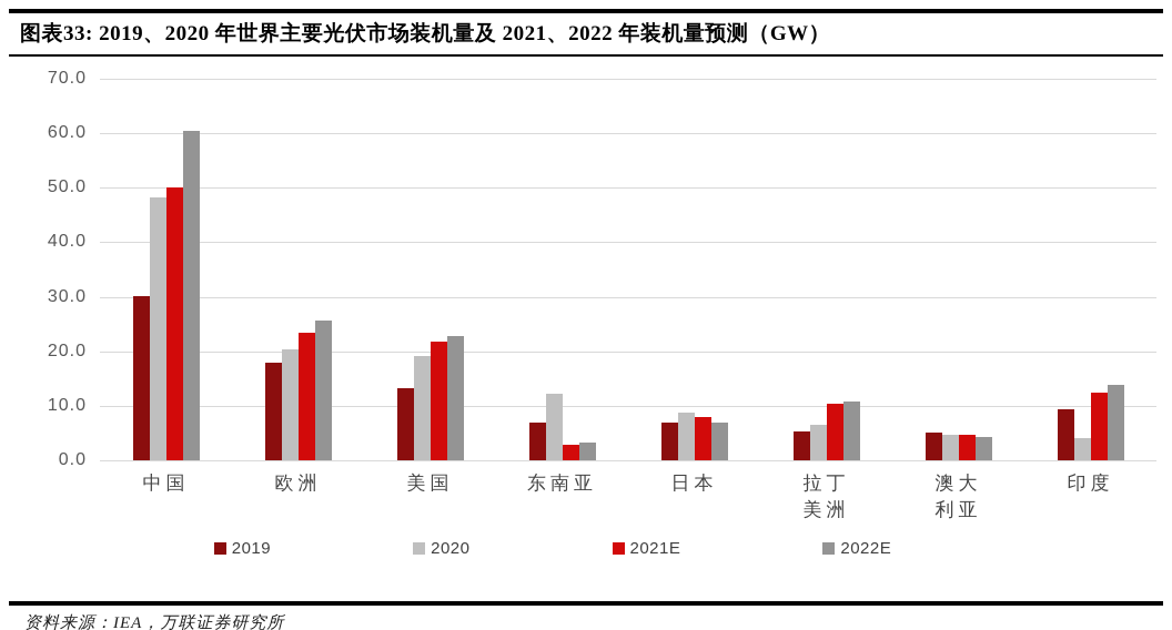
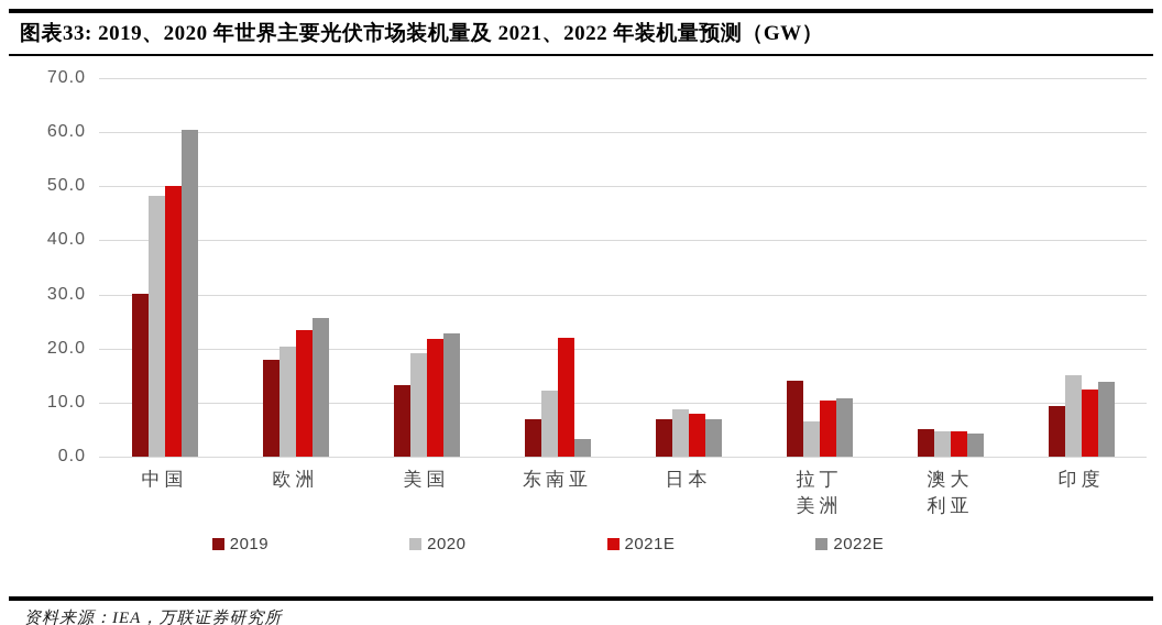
2021E/东南亚: 3 -> 22
2019/拉丁美洲: 5 -> 14
2020/印度: 4 -> 15
